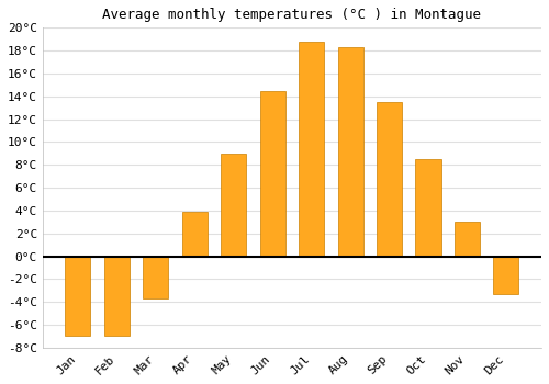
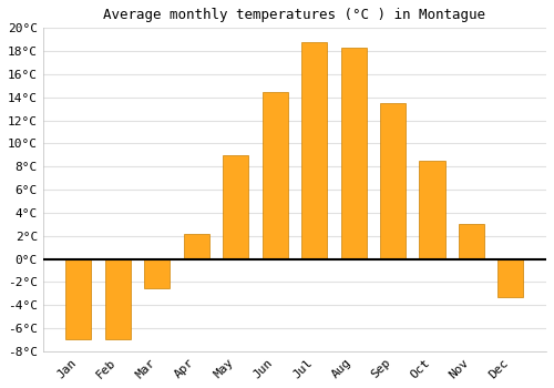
Mar: -3.7°C -> -2.5°C
Apr: 3.9°C -> 2.2°C
